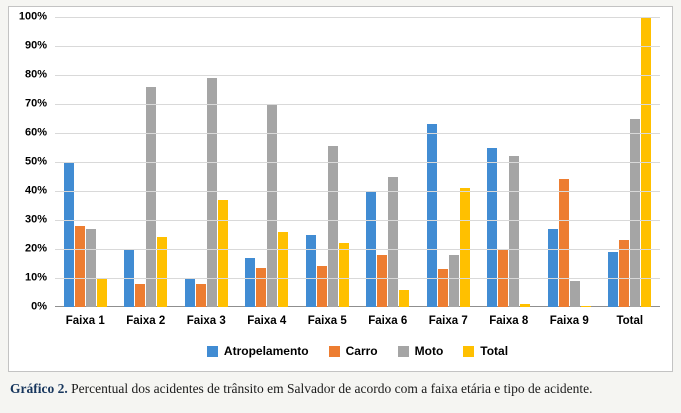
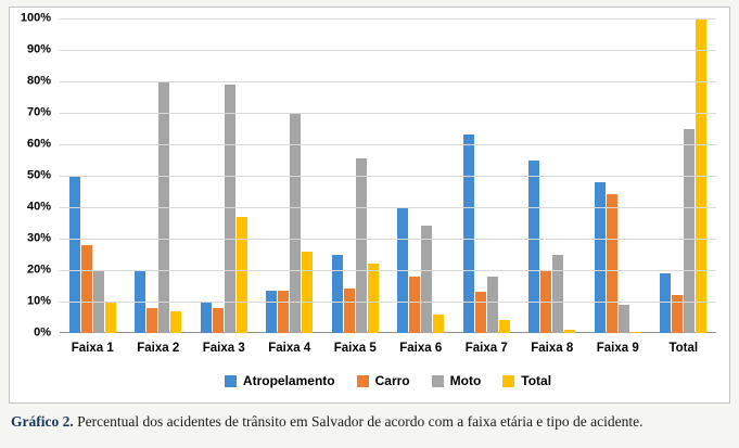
Moto/Faixa 1: 27% -> 20%
Moto/Faixa 2: 76% -> 80%
Total/Faixa 2: 24% -> 7%
Atropelamento/Faixa 4: 17% -> 14%
Moto/Faixa 6: 45% -> 34%
Total/Faixa 7: 41% -> 4%
Moto/Faixa 8: 52% -> 25%
Atropelamento/Faixa 9: 27% -> 48%
Carro/Total: 23% -> 12%
